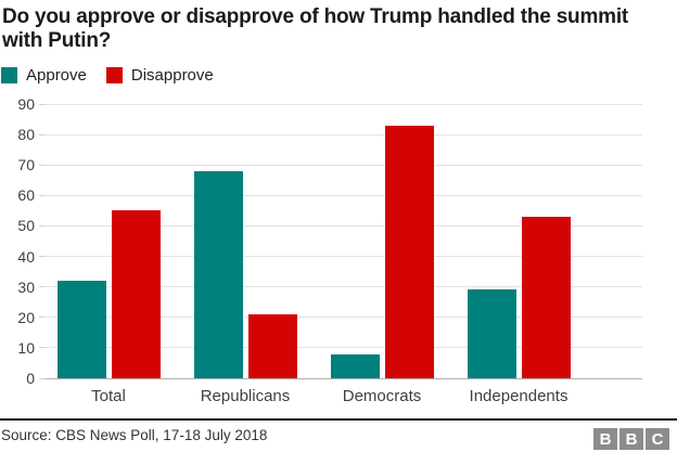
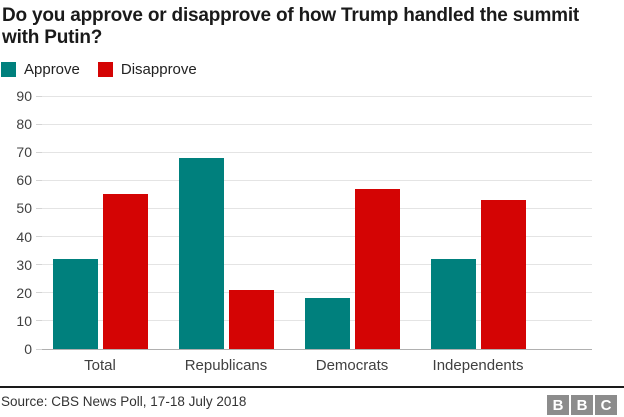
Approve/Democrats: 8 -> 18
Disapprove/Democrats: 83 -> 57
Approve/Independents: 29 -> 32
